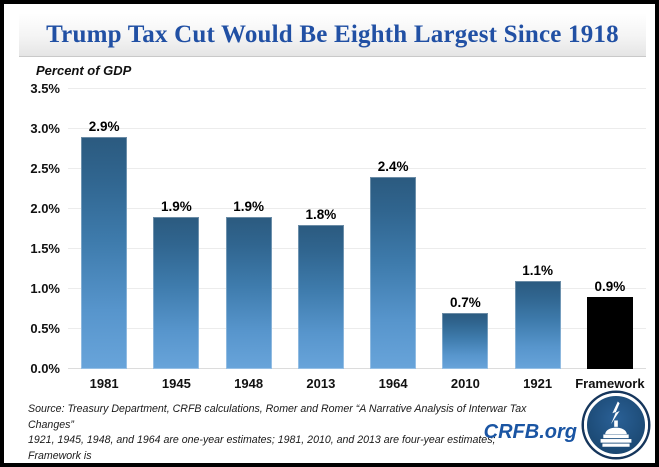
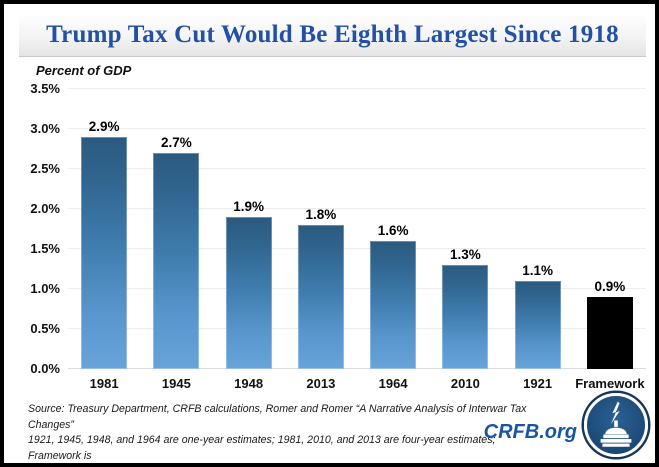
1945: 1.9% -> 2.7%
1964: 2.4% -> 1.6%
2010: 0.7% -> 1.3%
